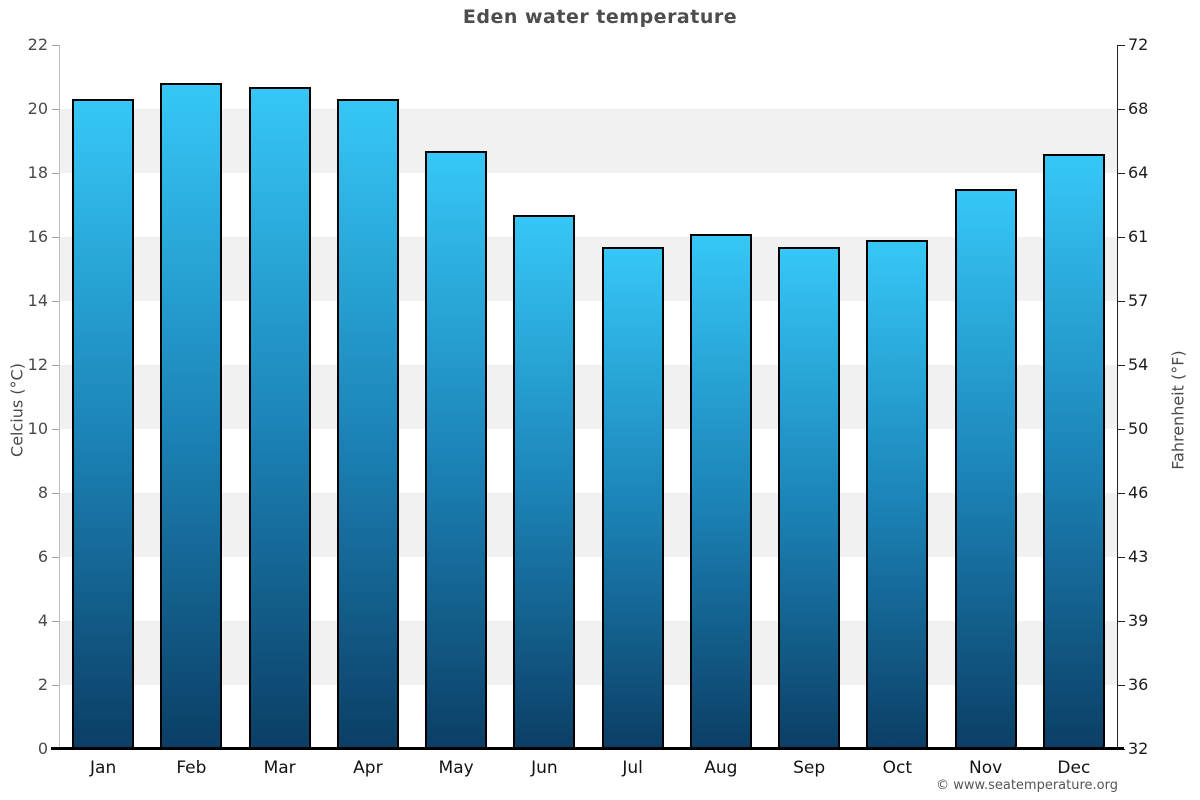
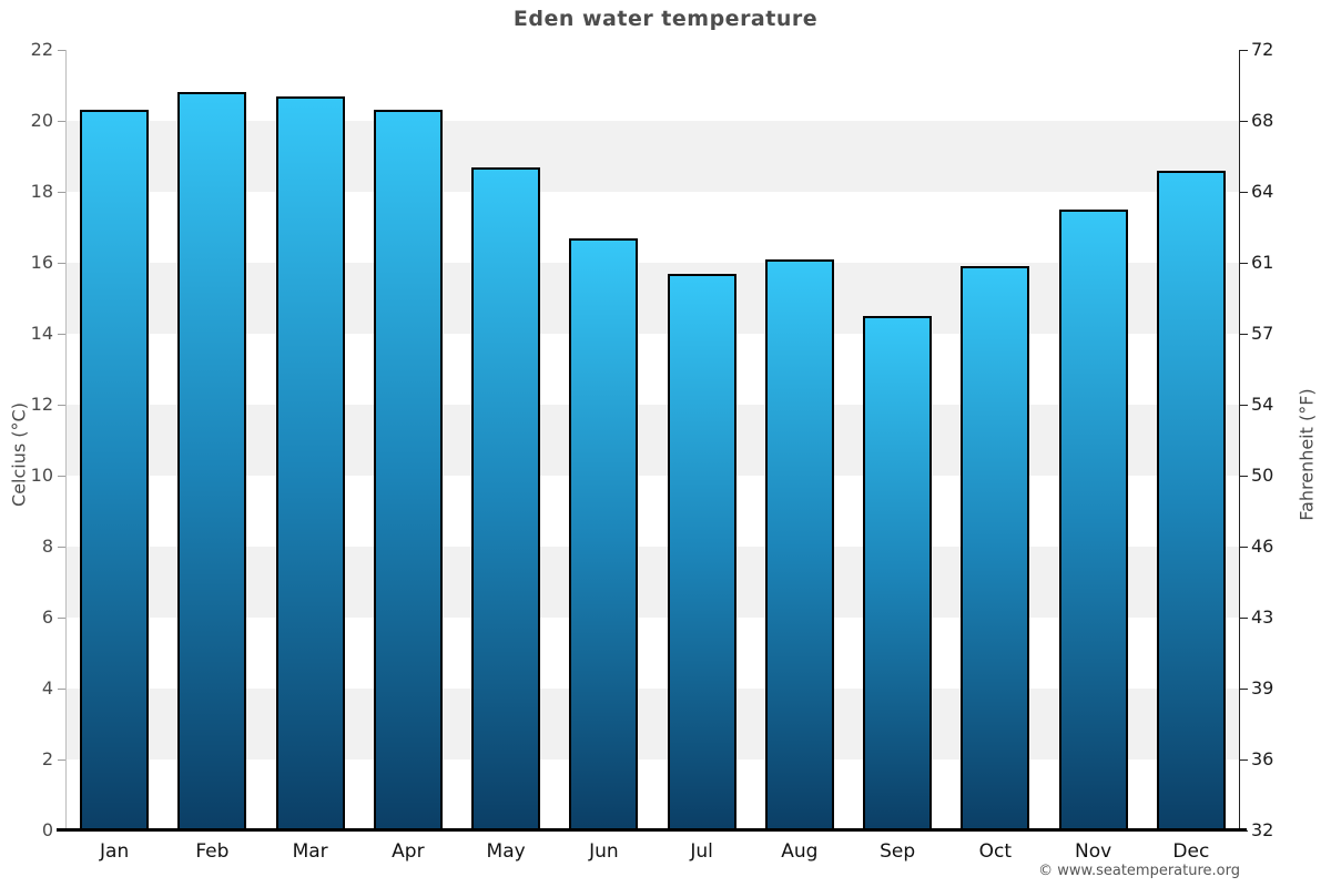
Sep: 15.7 -> 14.5
